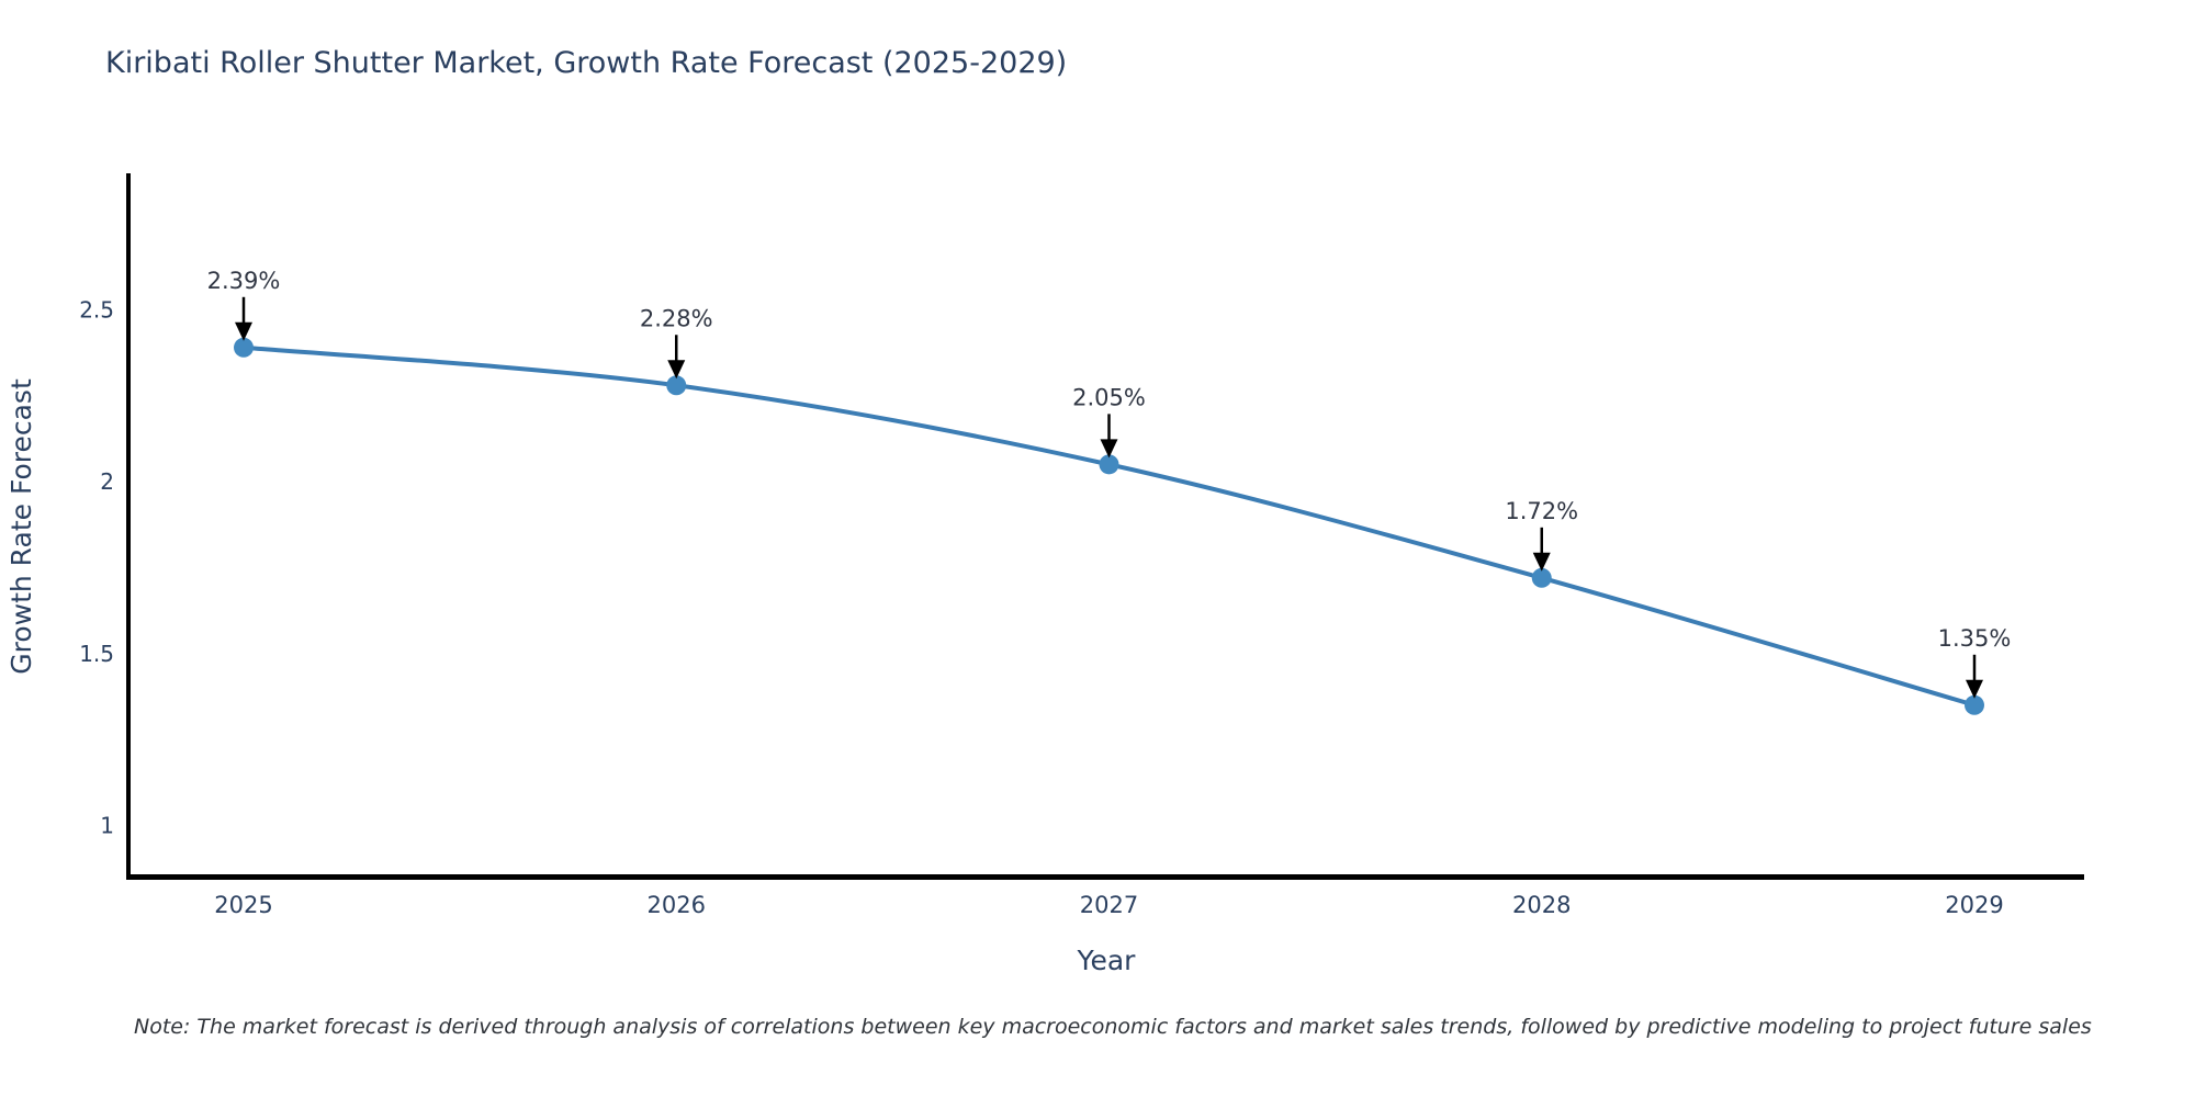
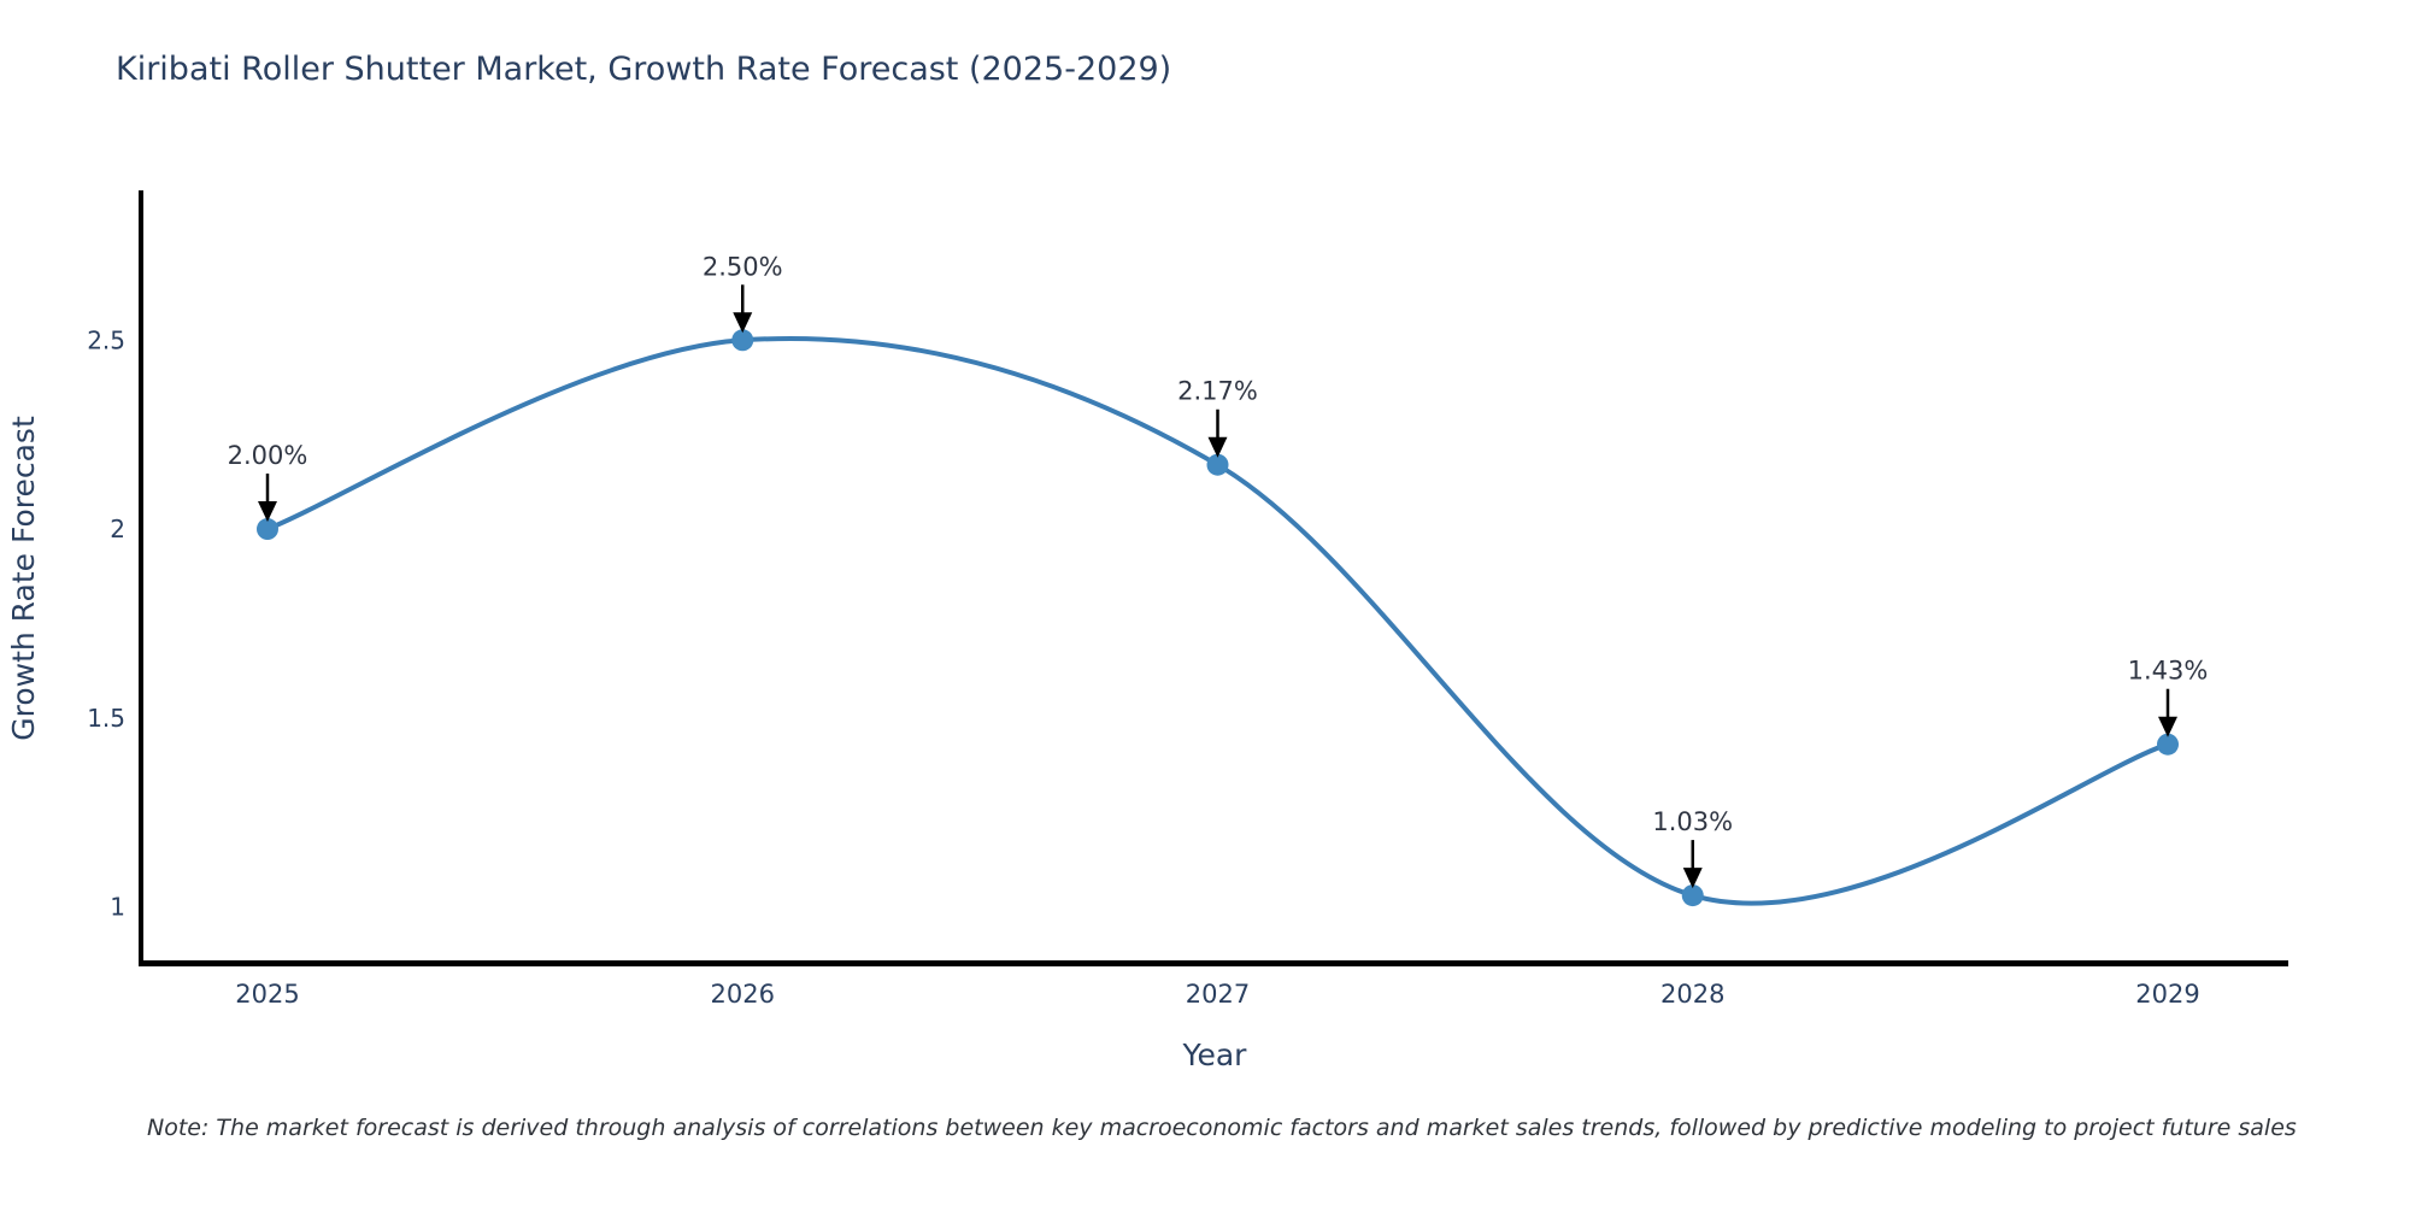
2025: 2.39% -> 2.00%
2026: 2.28% -> 2.50%
2027: 2.05% -> 2.17%
2028: 1.72% -> 1.03%
2029: 1.35% -> 1.43%
